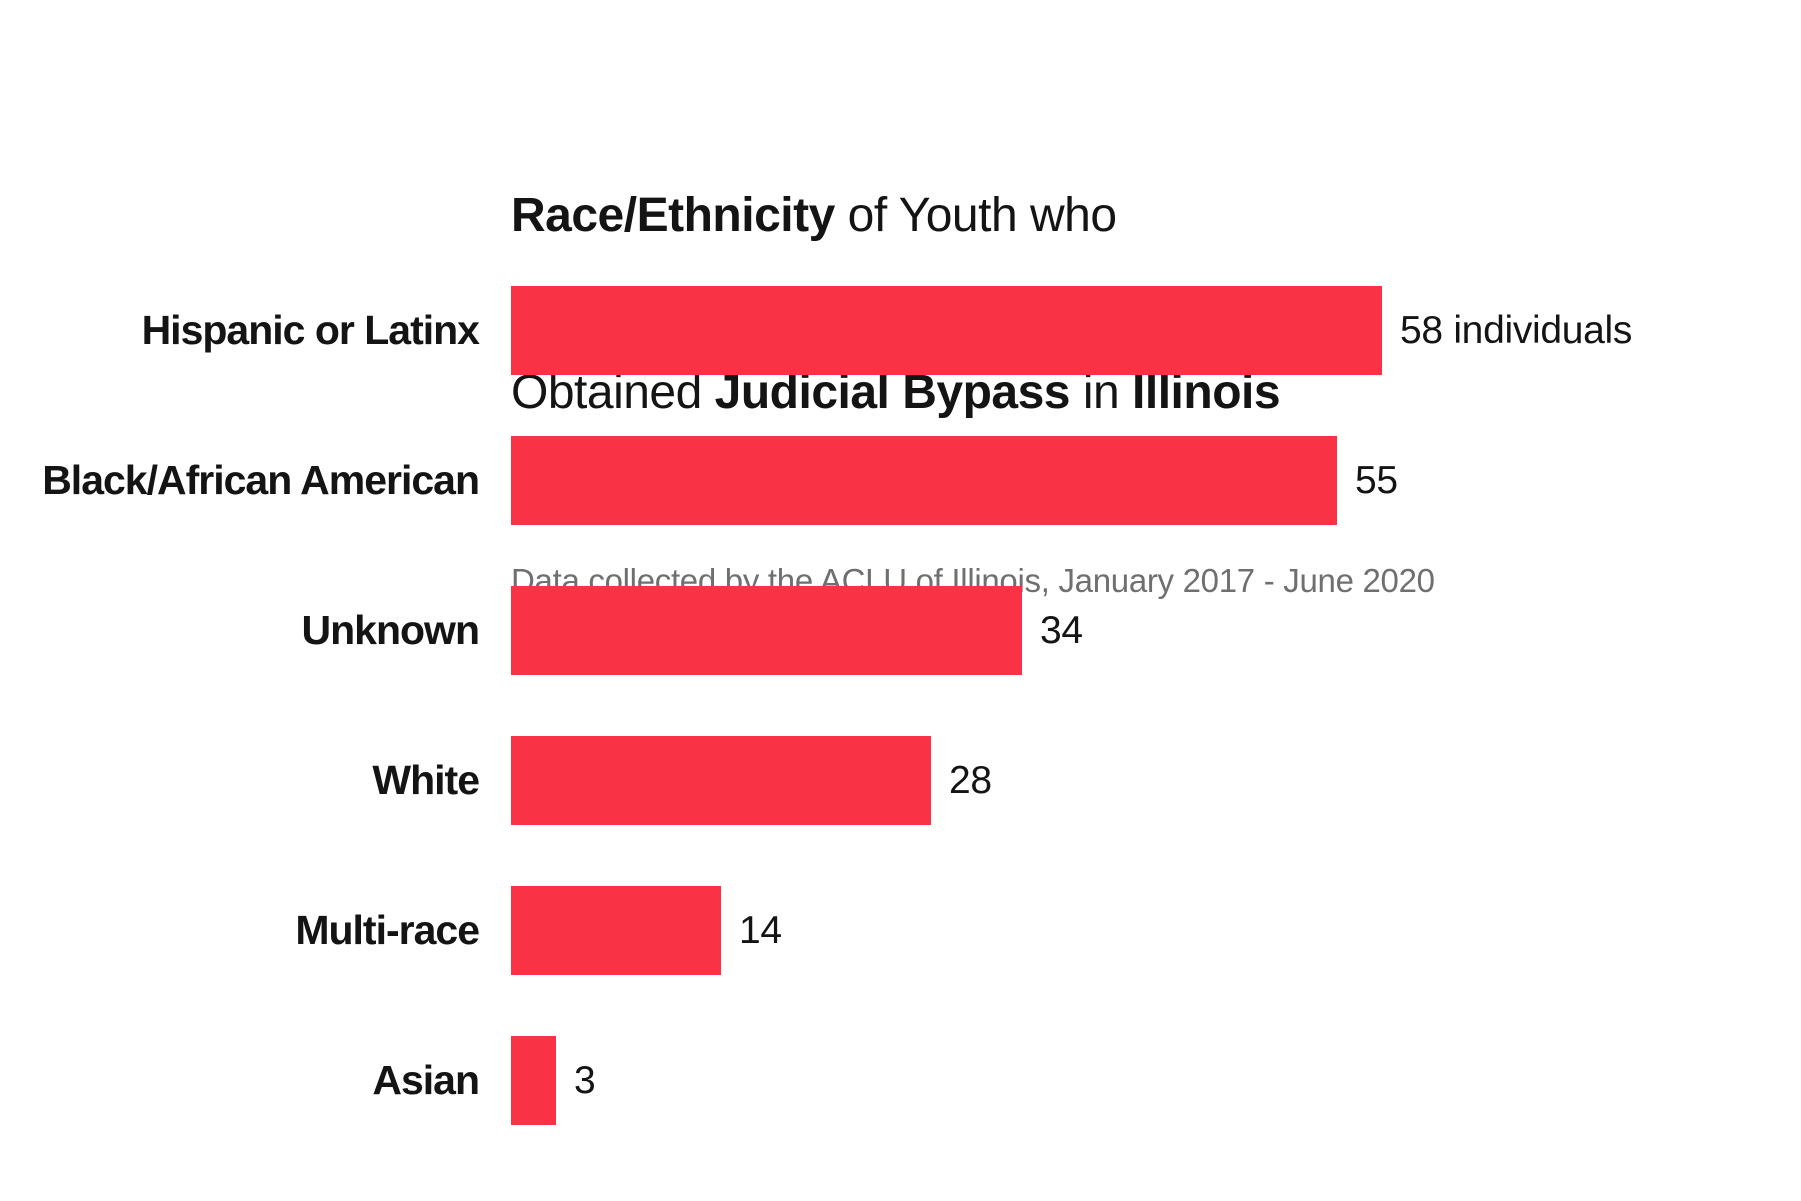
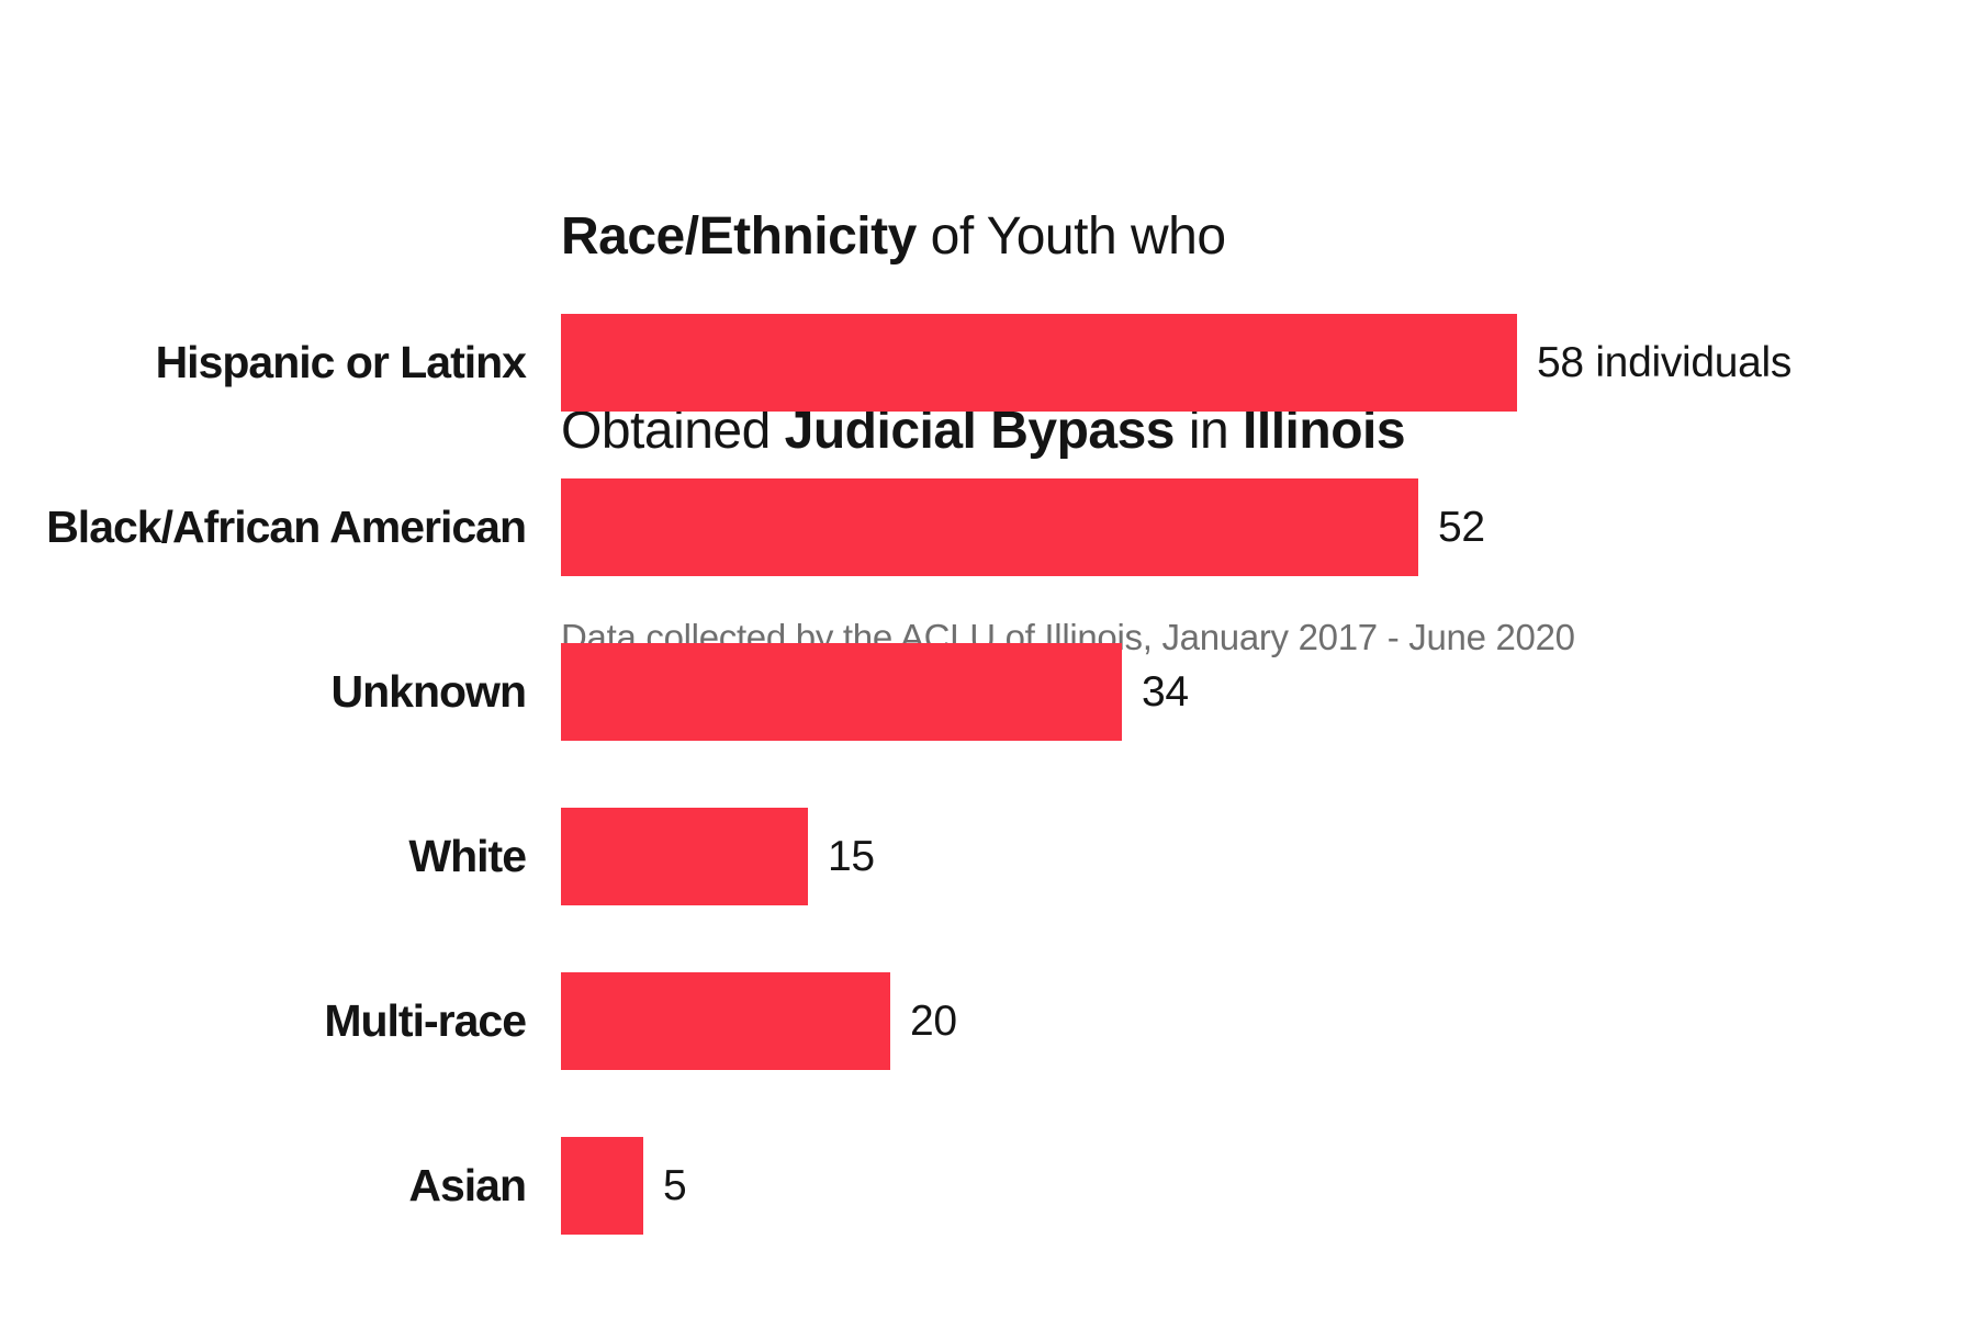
Black/African American: 55 -> 52
White: 28 -> 15
Multi-race: 14 -> 20
Asian: 3 -> 5
